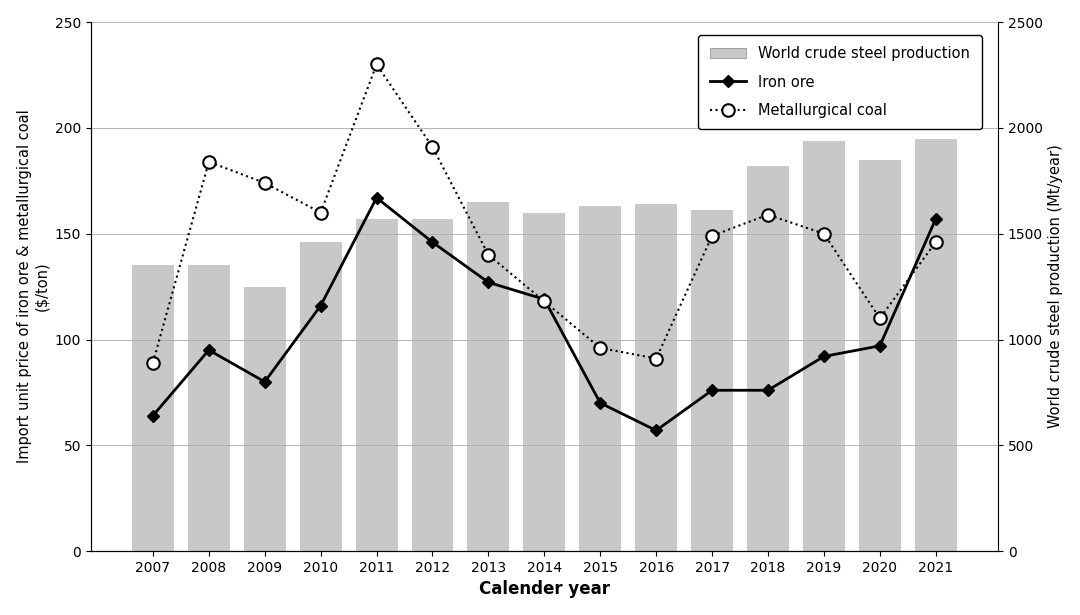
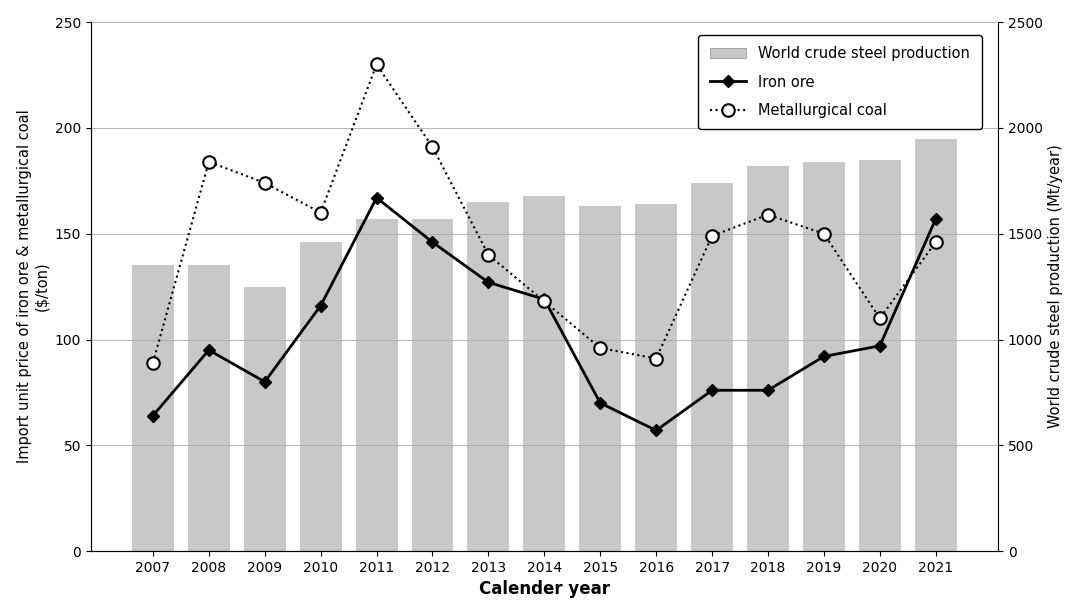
World crude steel production/2014: 1600 -> 1680
World crude steel production/2017: 1610 -> 1740
World crude steel production/2019: 1940 -> 1840
